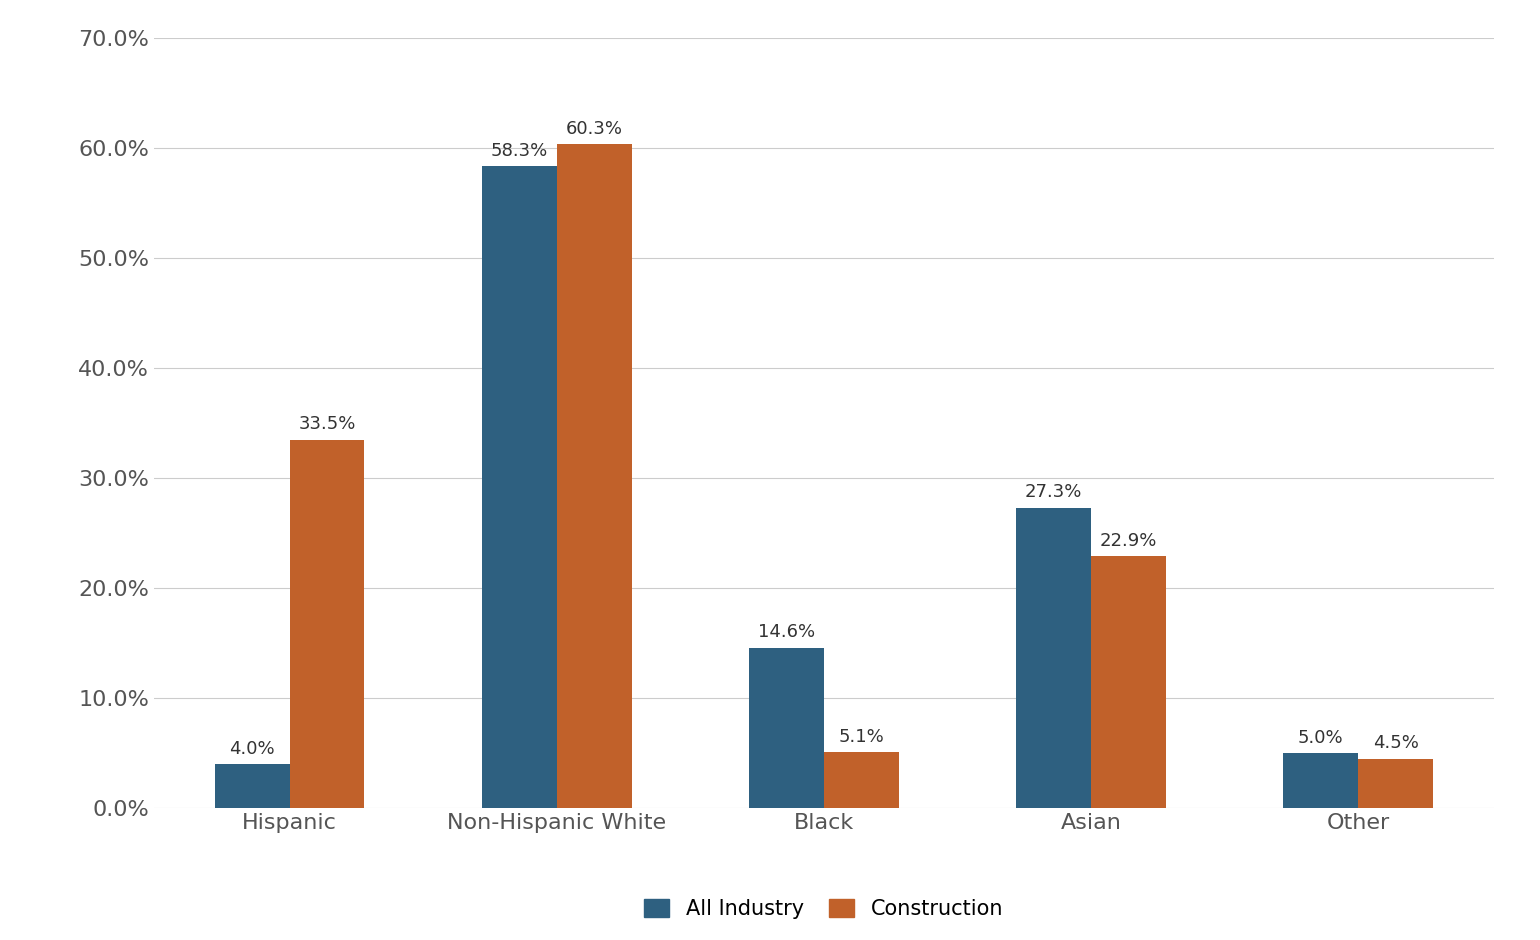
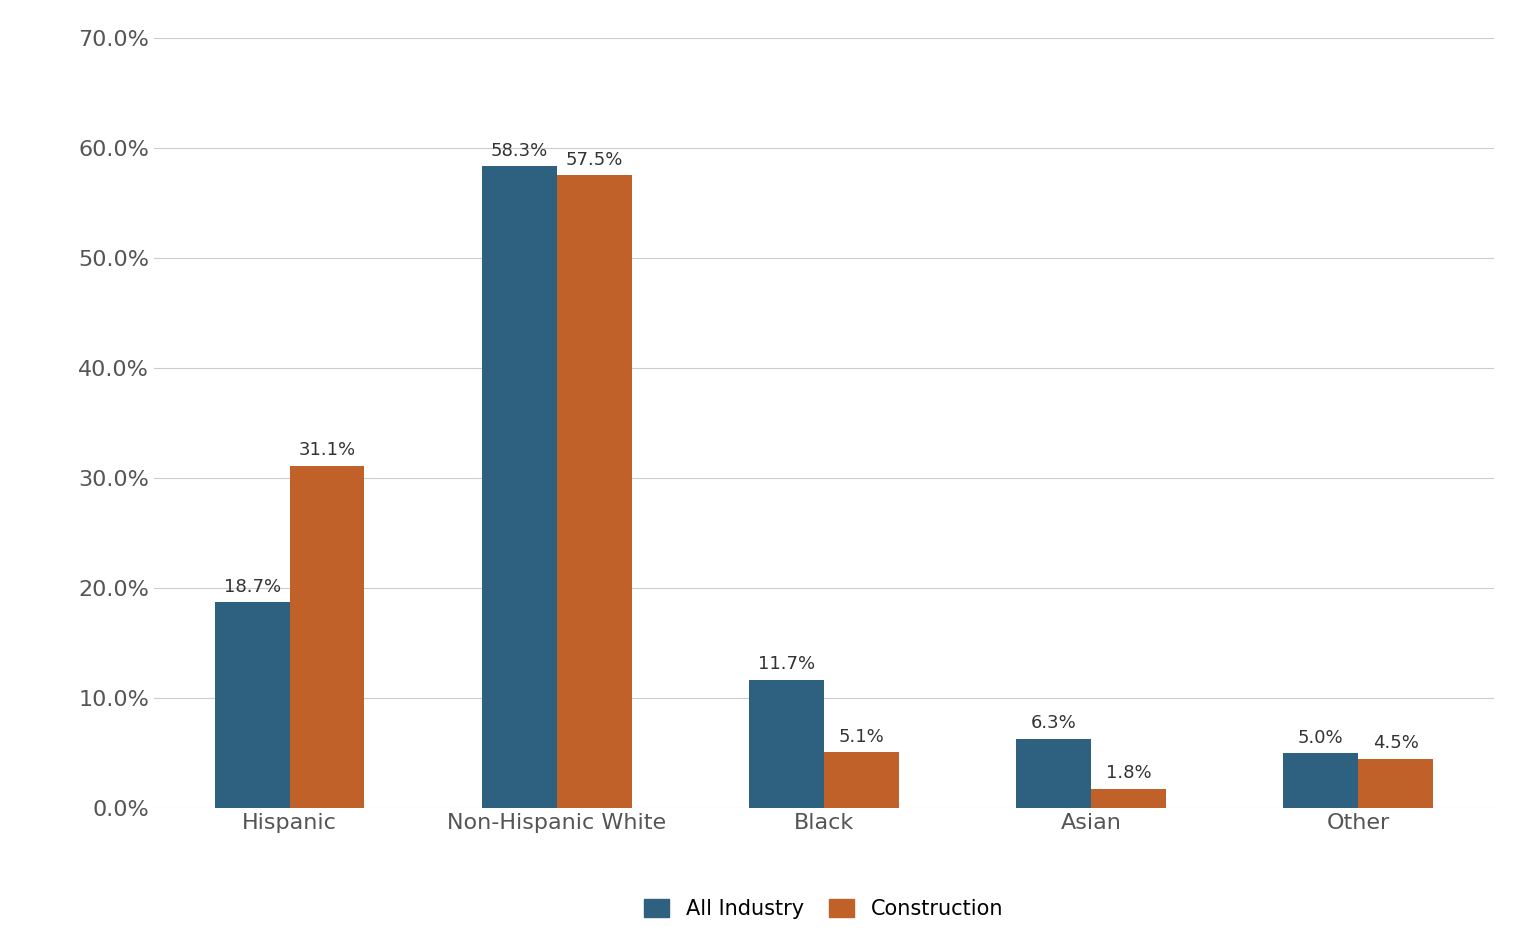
All Industry/Hispanic: 4.0% -> 18.7%
Construction/Hispanic: 33.5% -> 31.1%
Construction/Non-Hispanic White: 60.3% -> 57.5%
All Industry/Black: 14.6% -> 11.7%
All Industry/Asian: 27.3% -> 6.3%
Construction/Asian: 22.9% -> 1.8%
